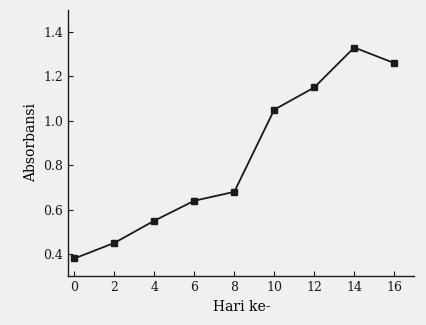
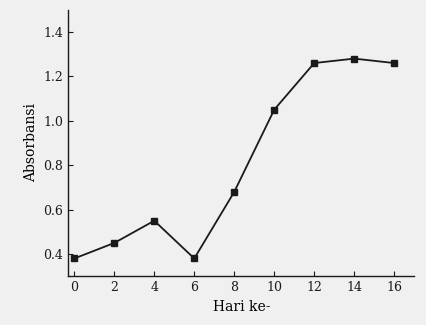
6: 0.64 -> 0.38
12: 1.15 -> 1.26
14: 1.33 -> 1.28
